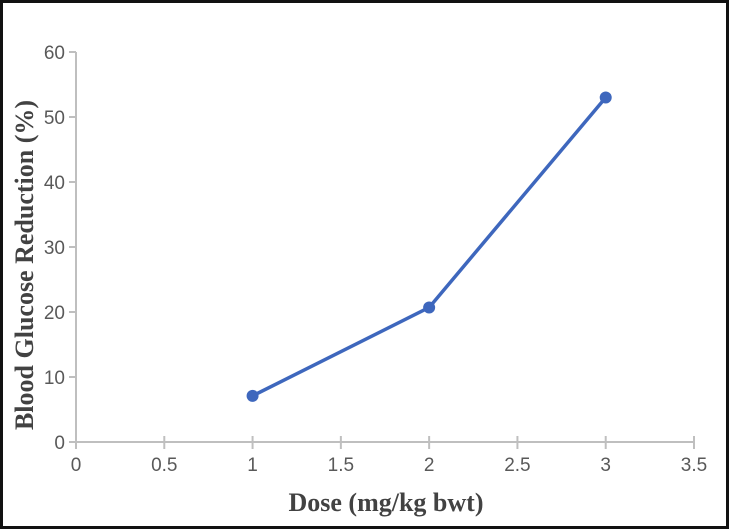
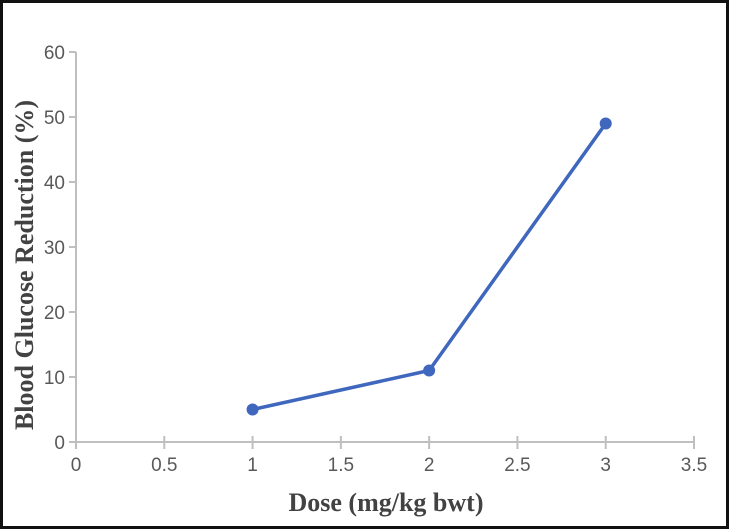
1: 7 -> 5
2: 21 -> 11
3: 53 -> 49
